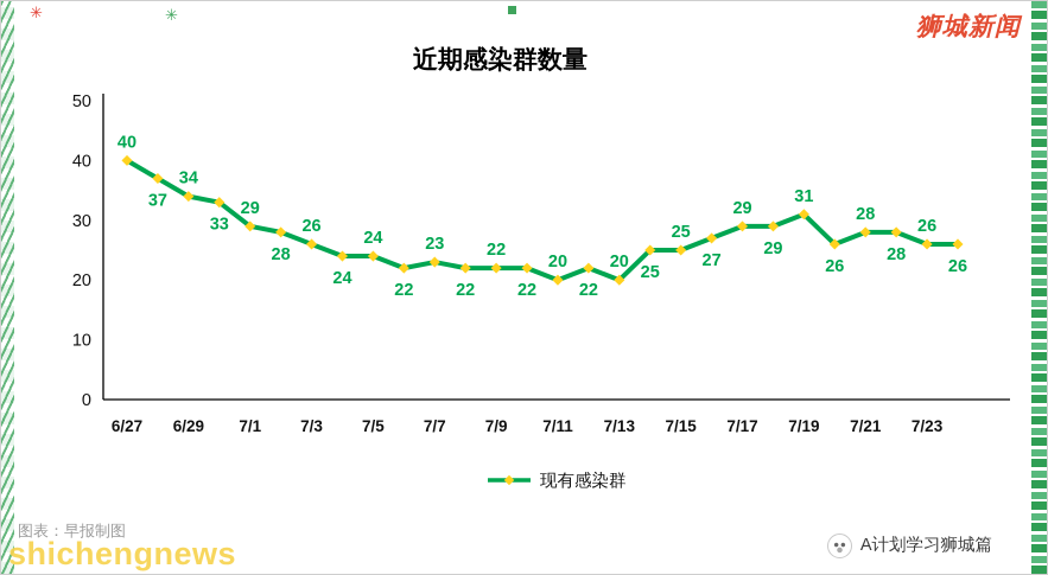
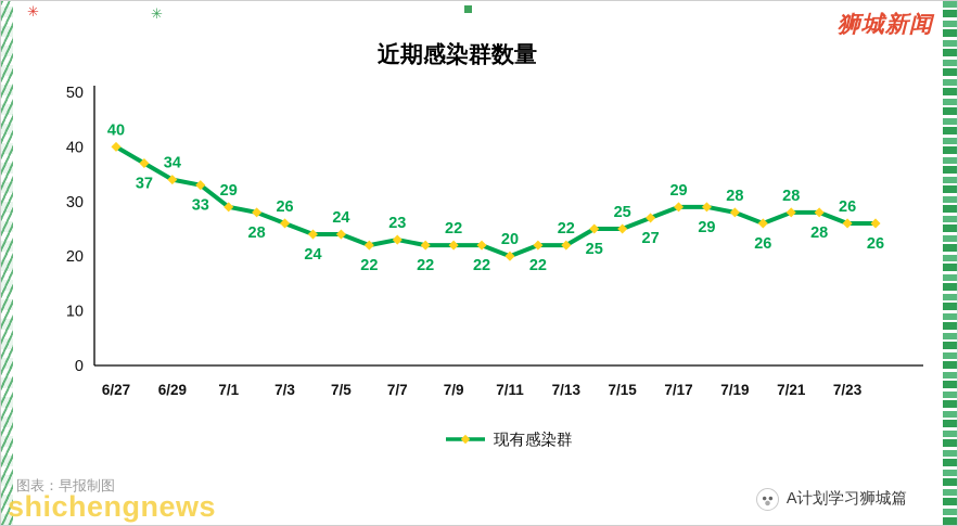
7/13: 20 -> 22
7/19: 31 -> 28
